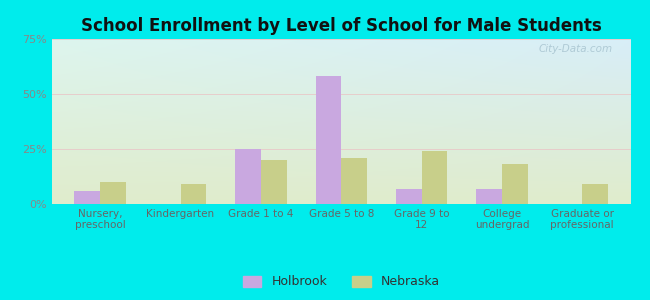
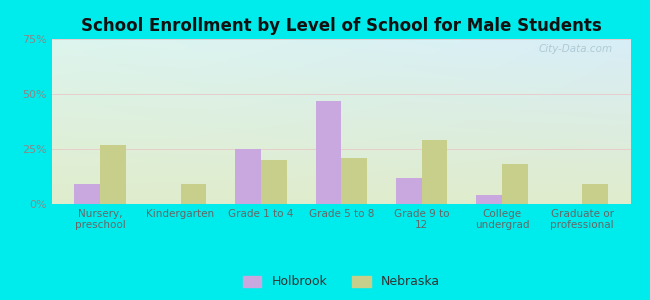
Holbrook/Nursery, preschool: 6% -> 9%
Nebraska/Nursery, preschool: 10% -> 27%
Holbrook/Grade 5 to 8: 58% -> 47%
Holbrook/Grade 9 to 12: 7% -> 12%
Nebraska/Grade 9 to 12: 24% -> 29%
Holbrook/College undergrad: 7% -> 4%
